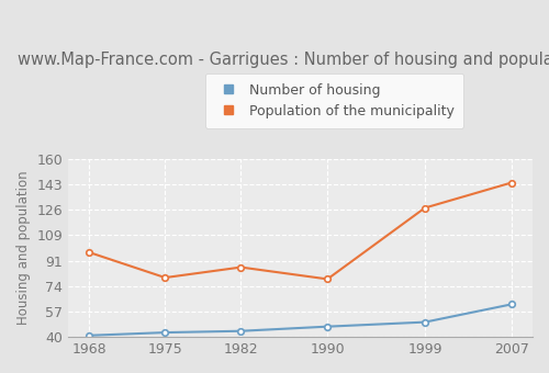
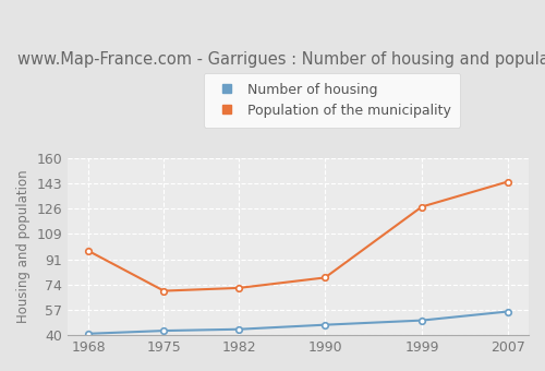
Population of the municipality/1975: 80 -> 70
Population of the municipality/1982: 87 -> 72
Number of housing/2007: 62 -> 56
